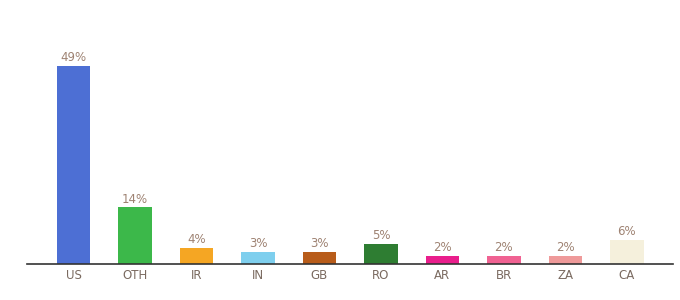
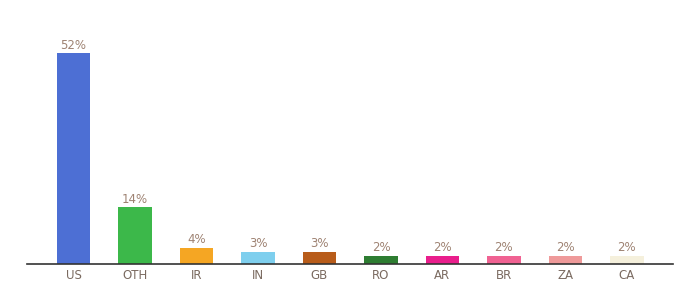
US: 49% -> 52%
RO: 5% -> 2%
CA: 6% -> 2%
